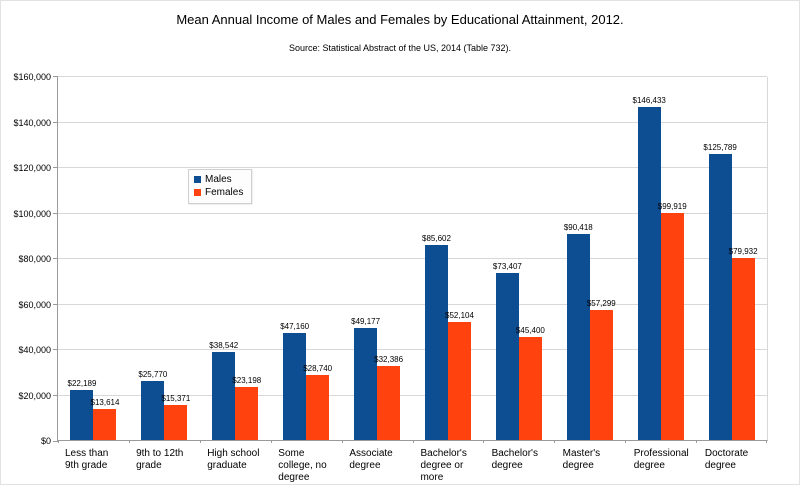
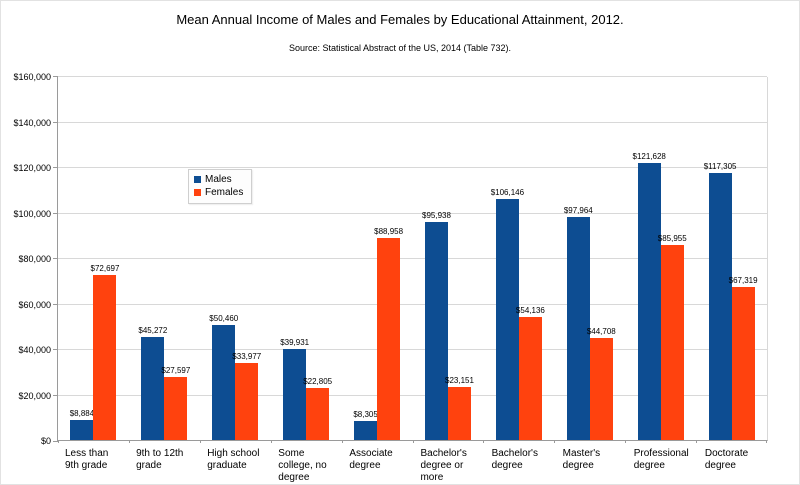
Males/Less than 9th grade: $22,189 -> $8,884
Females/Less than 9th grade: $13,614 -> $72,697
Males/9th to 12th grade: $25,770 -> $45,272
Females/9th to 12th grade: $15,371 -> $27,597
Males/High school graduate: $38,542 -> $50,460
Females/High school graduate: $23,198 -> $33,977
Males/Some college, no degree: $47,160 -> $39,931
Females/Some college, no degree: $28,740 -> $22,805
Males/Associate degree: $49,177 -> $8,305
Females/Associate degree: $32,386 -> $88,958
Males/Bachelor's degree or more: $85,602 -> $95,938
Females/Bachelor's degree or more: $52,104 -> $23,151
Males/Bachelor's degree: $73,407 -> $106,146
Females/Bachelor's degree: $45,400 -> $54,136
Males/Master's degree: $90,418 -> $97,964
Females/Master's degree: $57,299 -> $44,708
Males/Professional degree: $146,433 -> $121,628
Females/Professional degree: $99,919 -> $85,955
Males/Doctorate degree: $125,789 -> $117,305
Females/Doctorate degree: $79,932 -> $67,319
